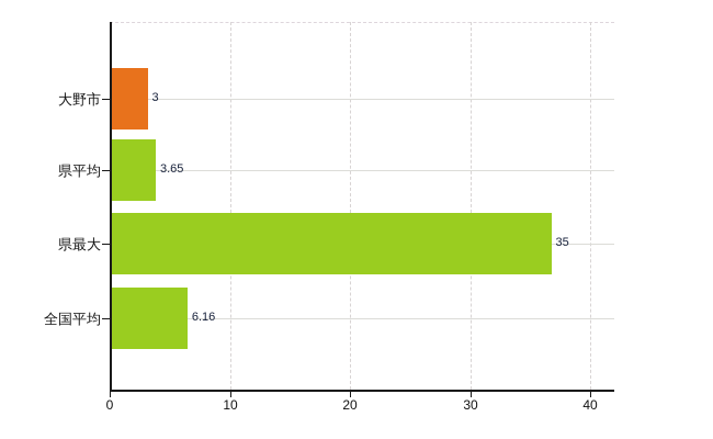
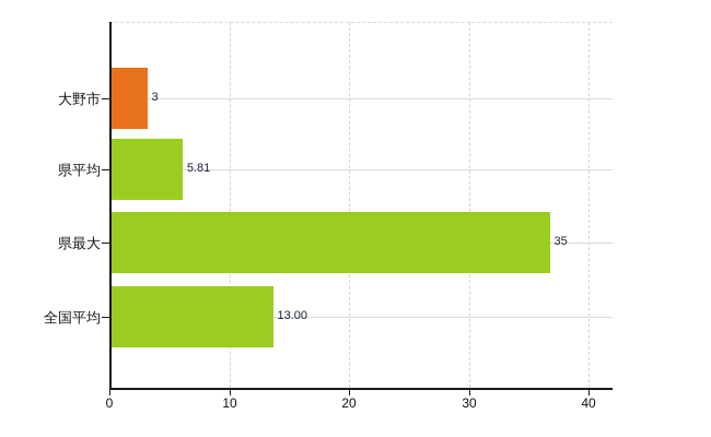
県平均: 3.65 -> 5.81
全国平均: 6.16 -> 13.00
